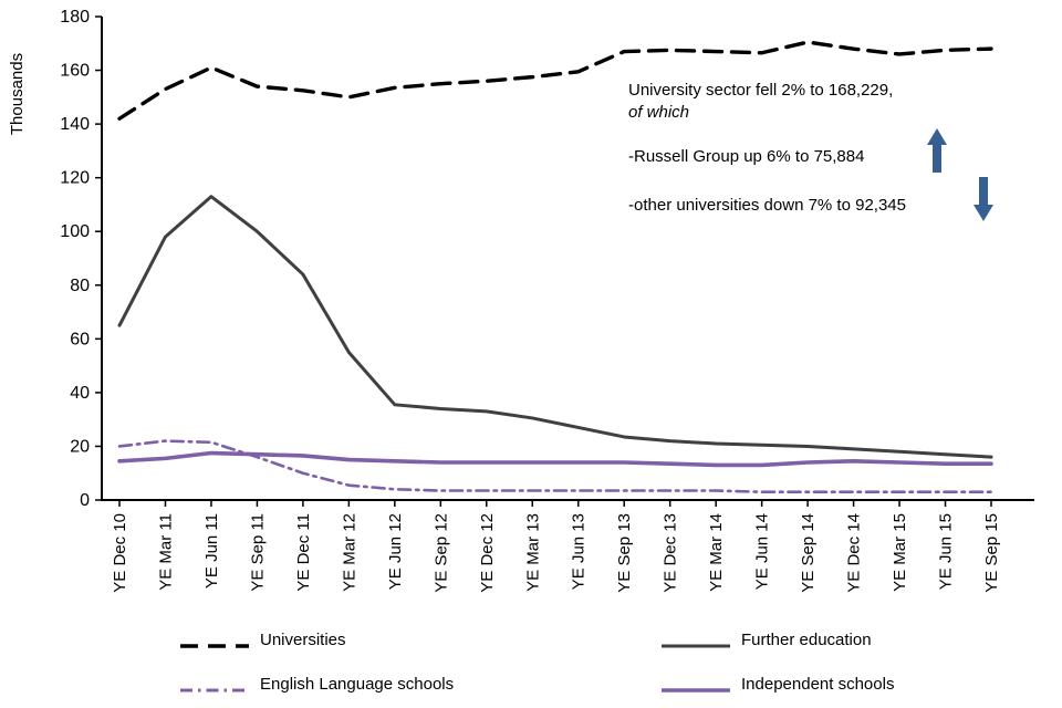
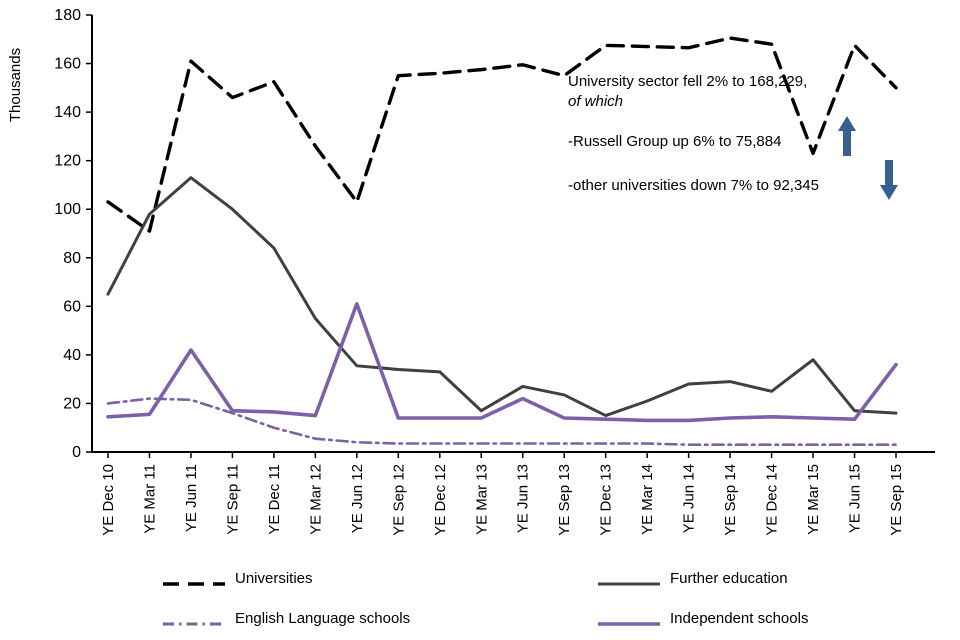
Universities/YE Dec 10: 142 -> 103
Universities/YE Mar 11: 153 -> 91
Independent schools/YE Jun 11: 18 -> 42
Universities/YE Sep 11: 154 -> 146
Universities/YE Mar 12: 150 -> 126
Universities/YE Jun 12: 154 -> 103
Independent schools/YE Jun 12: 14 -> 61
Further education/YE Mar 13: 30 -> 17
Independent schools/YE Jun 13: 14 -> 22
Universities/YE Sep 13: 167 -> 155
Further education/YE Dec 13: 22 -> 15
Further education/YE Jun 14: 20 -> 28
Further education/YE Sep 14: 20 -> 29
Further education/YE Dec 14: 19 -> 25
Universities/YE Mar 15: 166 -> 123
Further education/YE Mar 15: 18 -> 38
Universities/YE Sep 15: 168 -> 150
Independent schools/YE Sep 15: 14 -> 36
